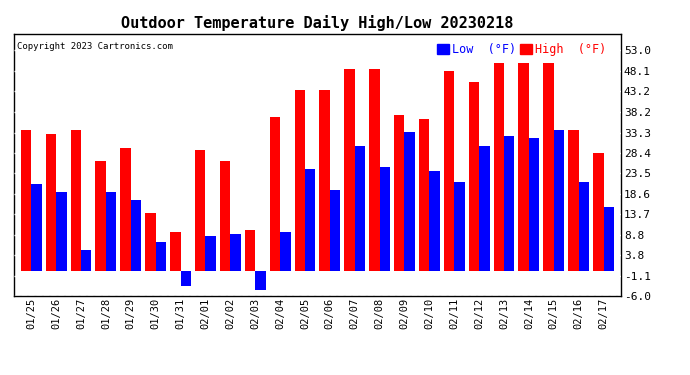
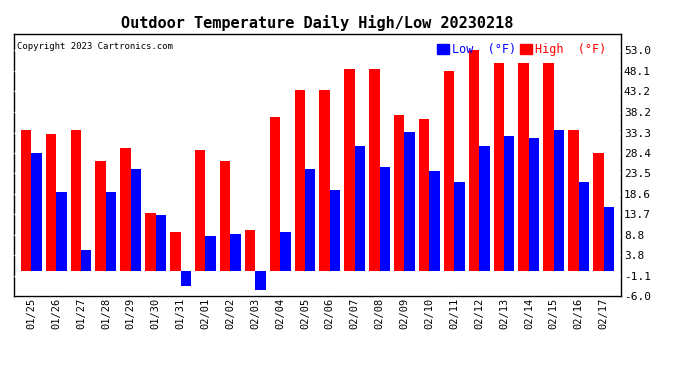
Low (°F)/01/25: 21.0 -> 28.5
Low (°F)/01/29: 17.0 -> 24.5
Low (°F)/01/30: 7.0 -> 13.5
High (°F)/02/12: 45.5 -> 53.0
